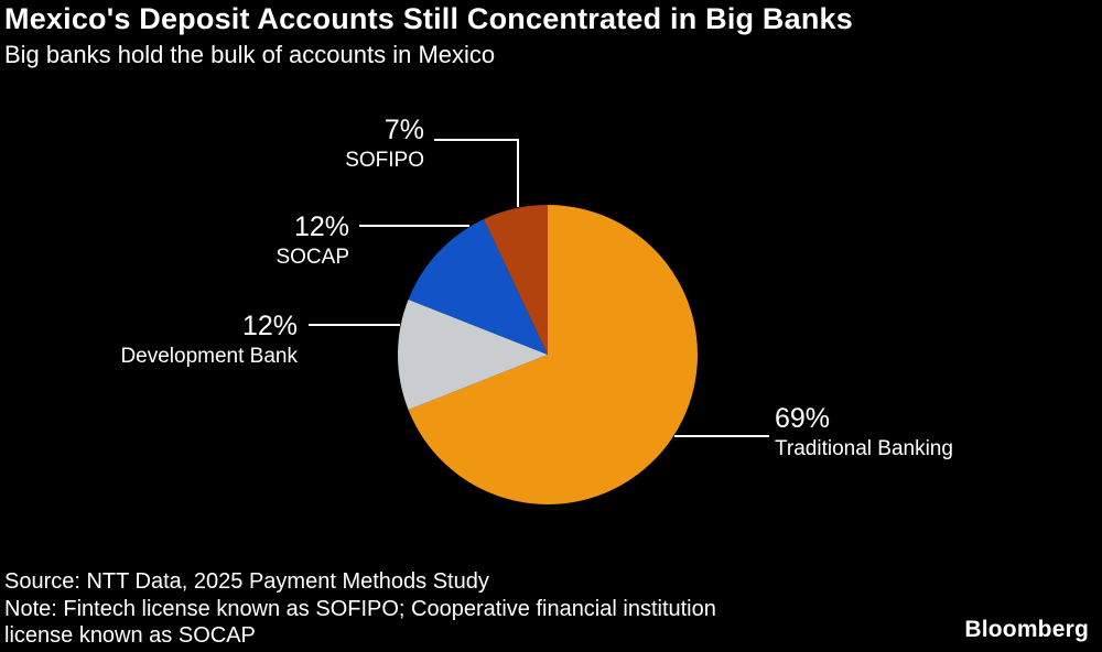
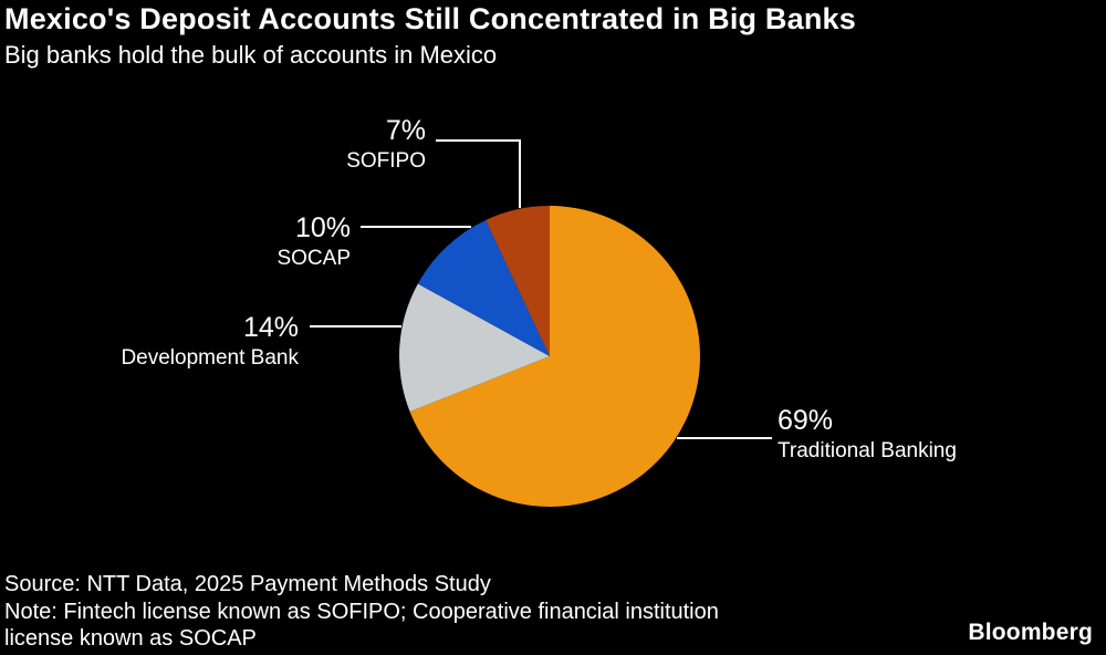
Development Bank: 12% -> 14%
SOCAP: 12% -> 10%
